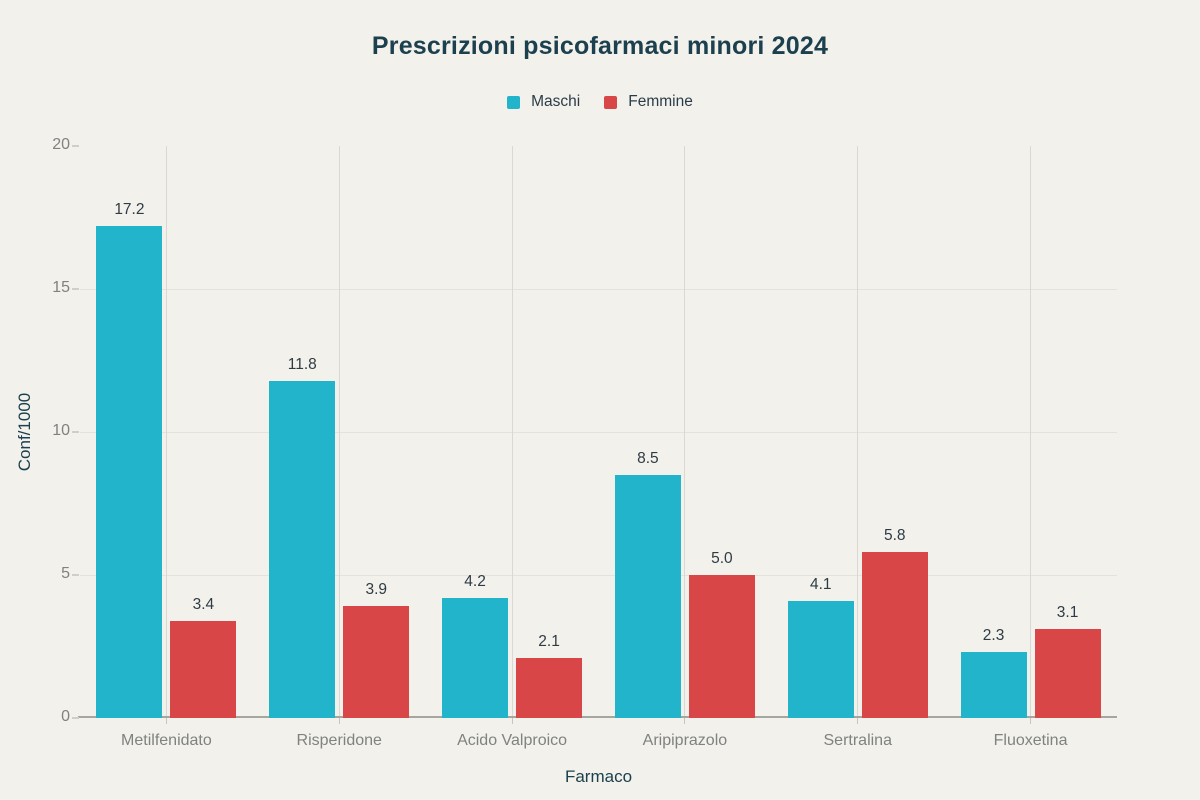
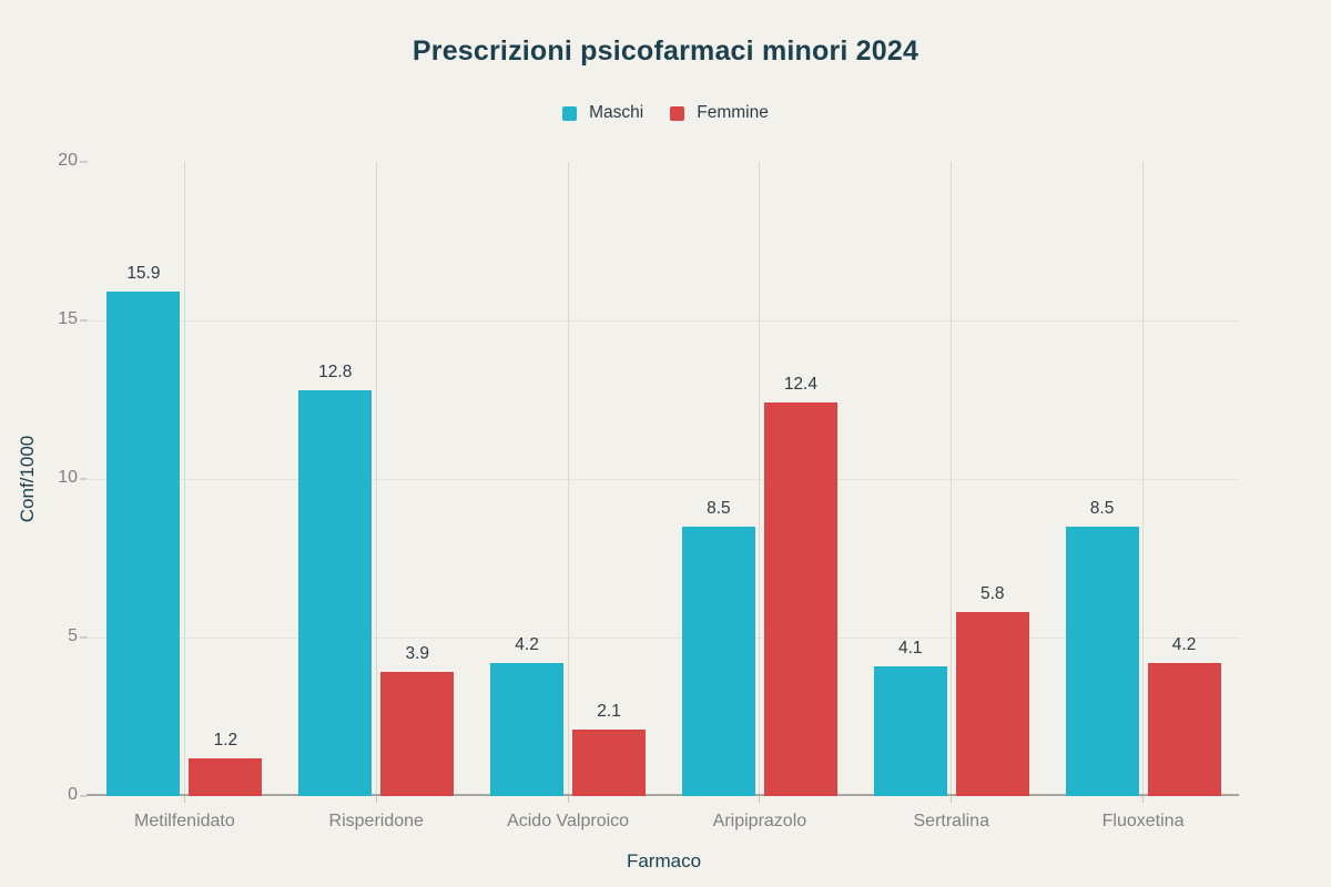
Maschi/Metilfenidato: 17.2 -> 15.9
Femmine/Metilfenidato: 3.4 -> 1.2
Maschi/Risperidone: 11.8 -> 12.8
Femmine/Aripiprazolo: 5.0 -> 12.4
Maschi/Fluoxetina: 2.3 -> 8.5
Femmine/Fluoxetina: 3.1 -> 4.2
